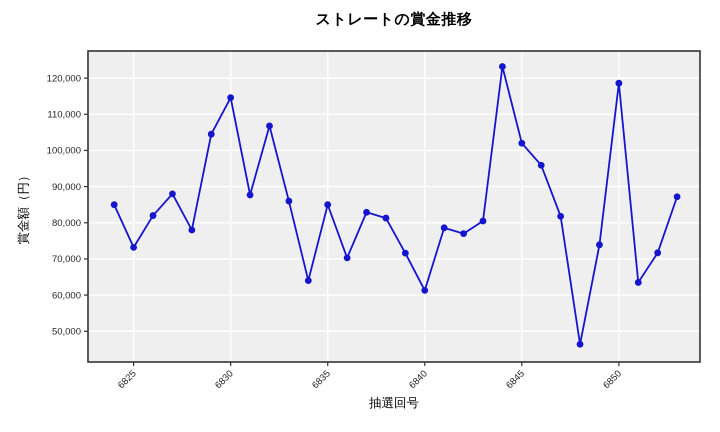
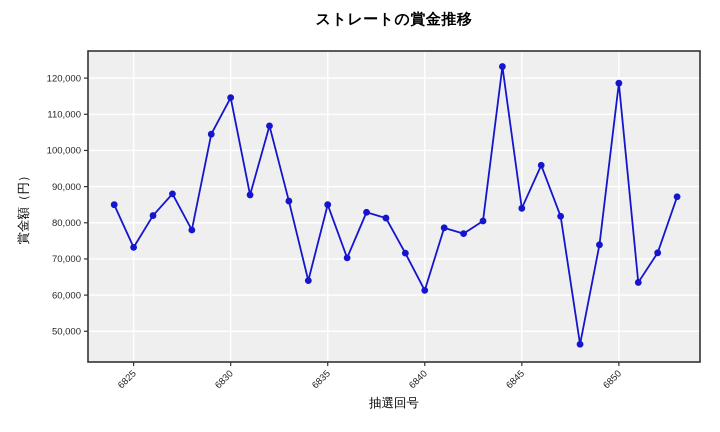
6845: 102000 -> 84000
